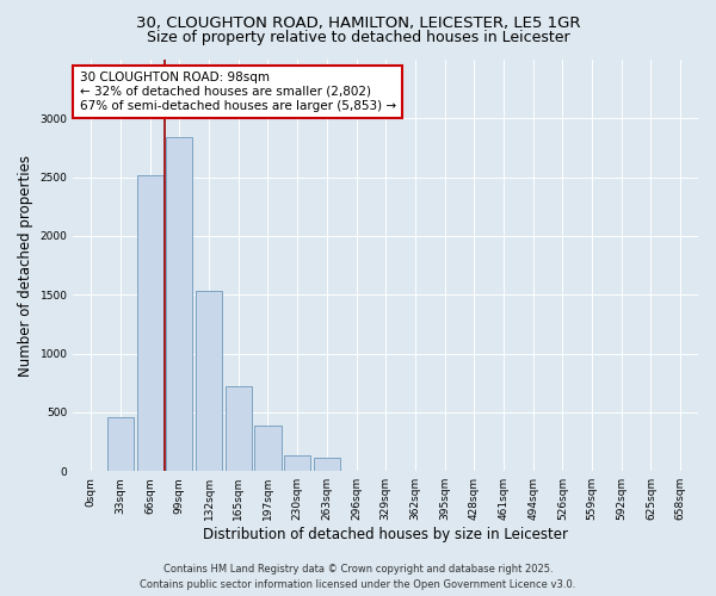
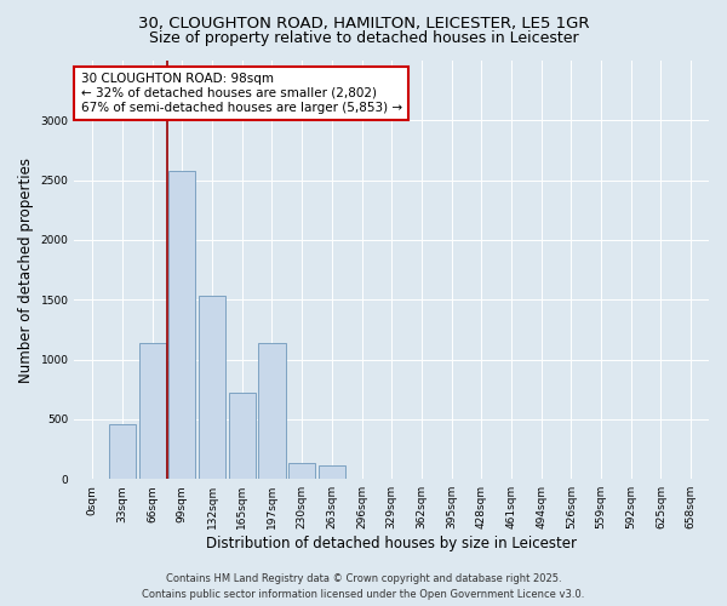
66sqm: 2520 -> 1140
99sqm: 2840 -> 2580
197sqm: 390 -> 1140
